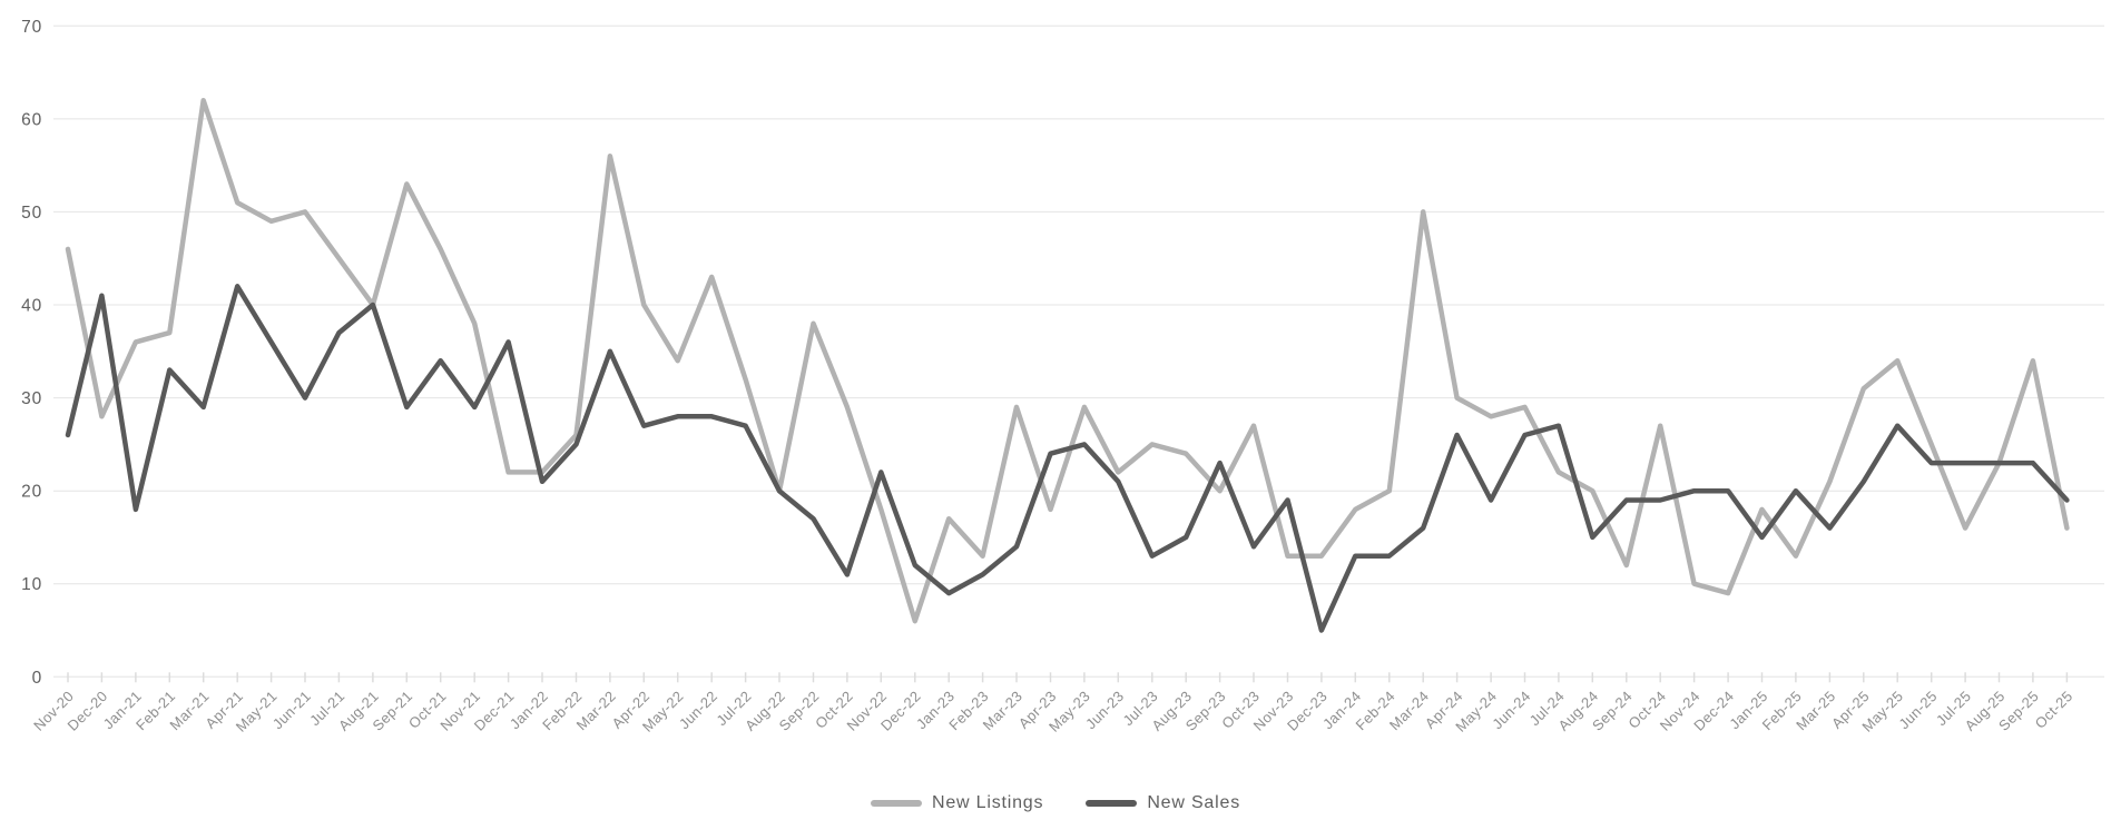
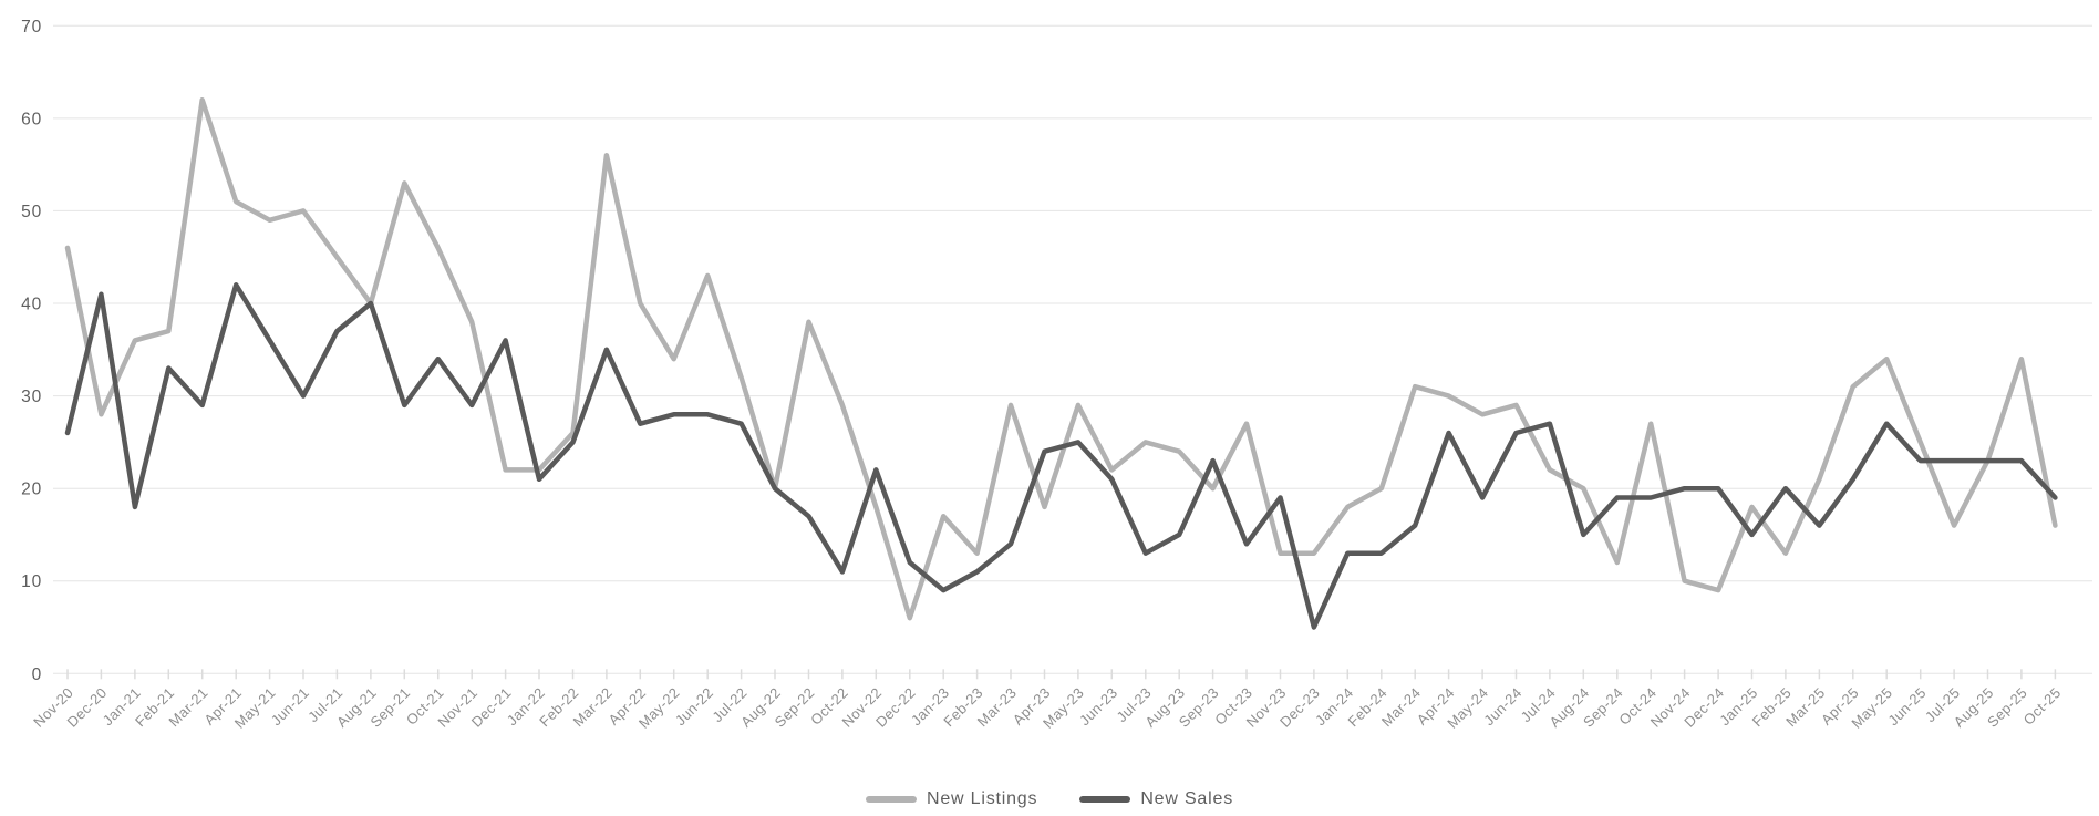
New Listings/Mar-24: 50 -> 31
